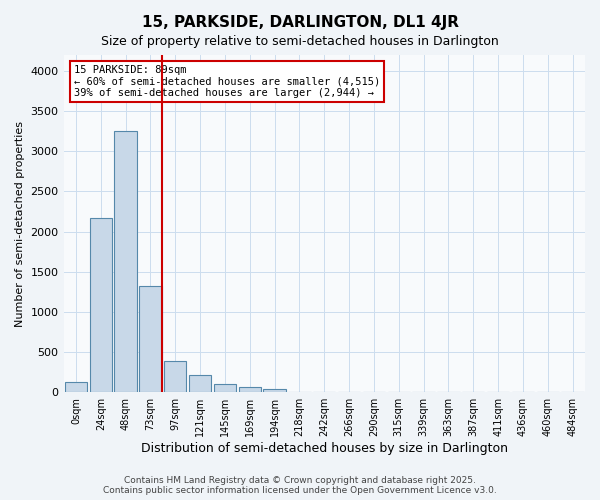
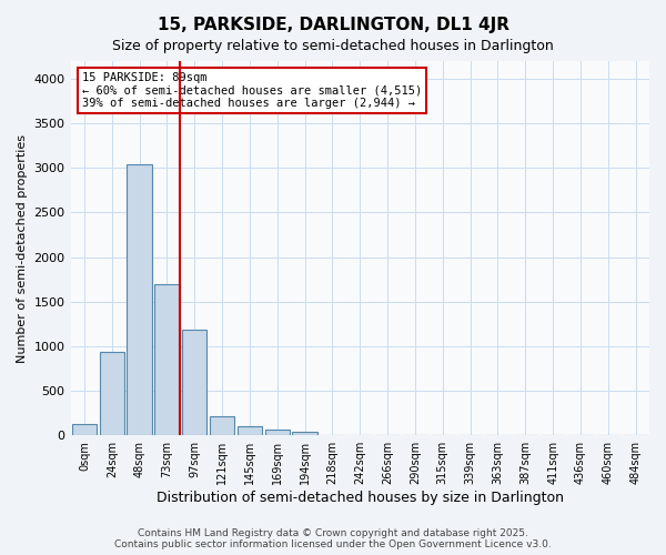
24sqm: 2170 -> 940
48sqm: 3250 -> 3040
73sqm: 1320 -> 1700
97sqm: 390 -> 1180
